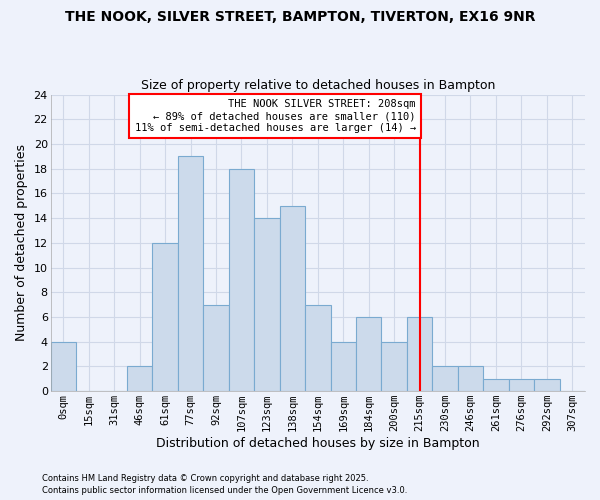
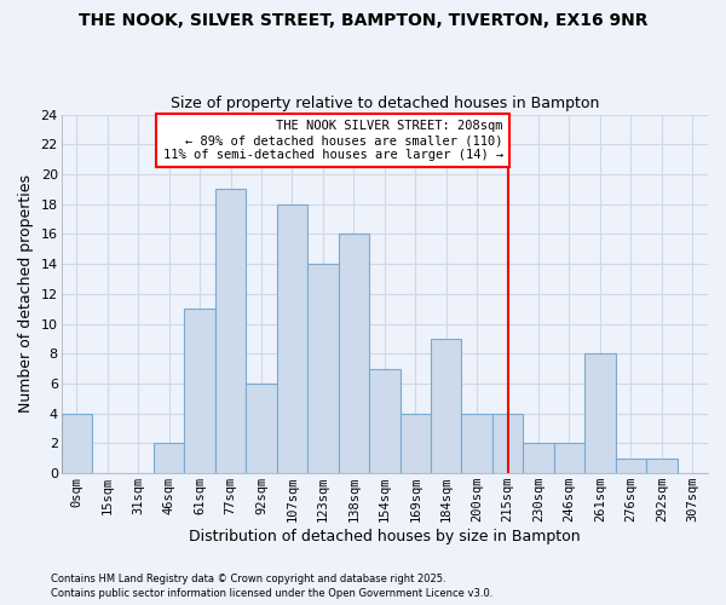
61sqm: 12 -> 11
92sqm: 7 -> 6
138sqm: 15 -> 16
184sqm: 6 -> 9
215sqm: 6 -> 4
261sqm: 1 -> 8
